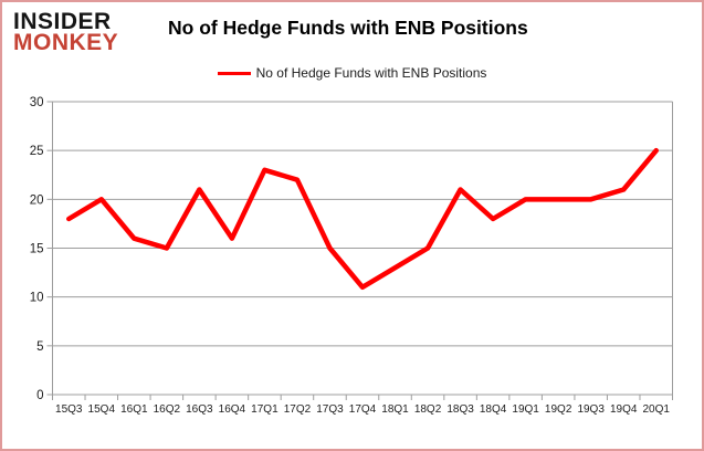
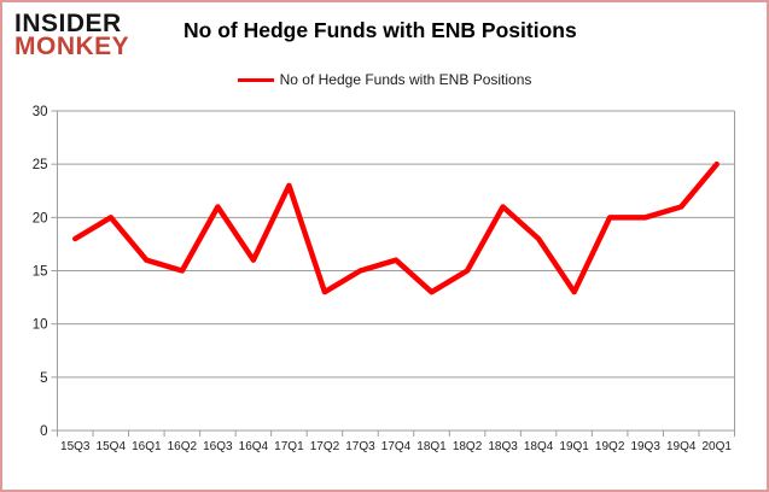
17Q2: 22 -> 13
17Q4: 11 -> 16
19Q1: 20 -> 13
